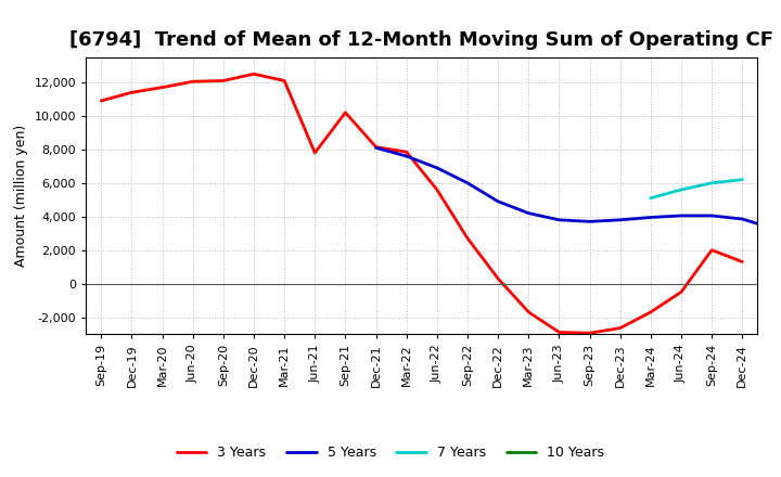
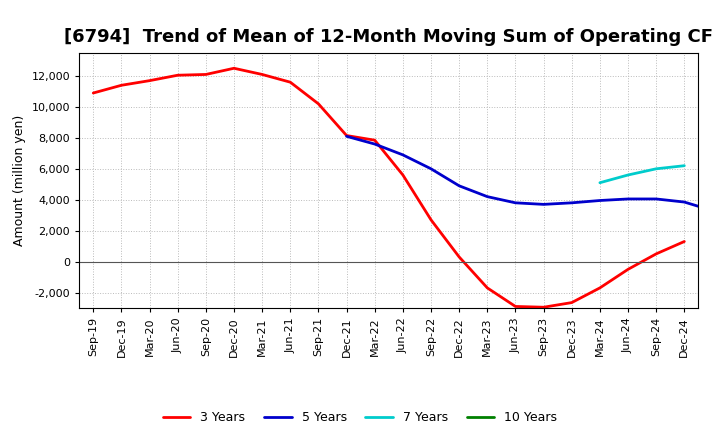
3 Years/Jun-21: 7,800 -> 11,600
3 Years/Sep-24: 2,000 -> 500
